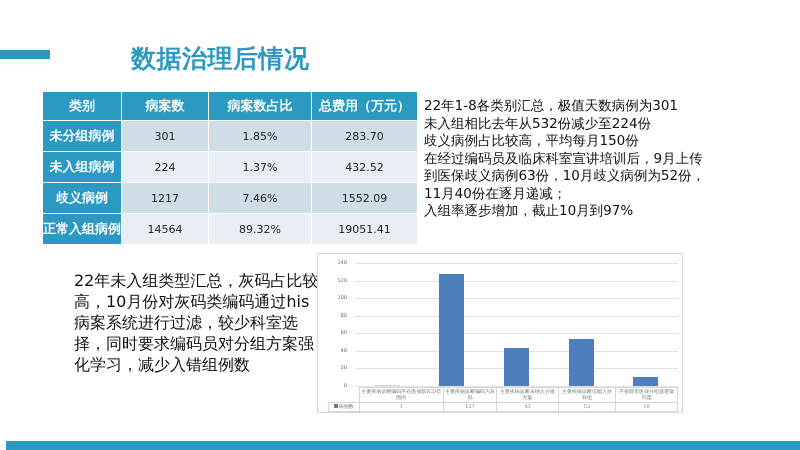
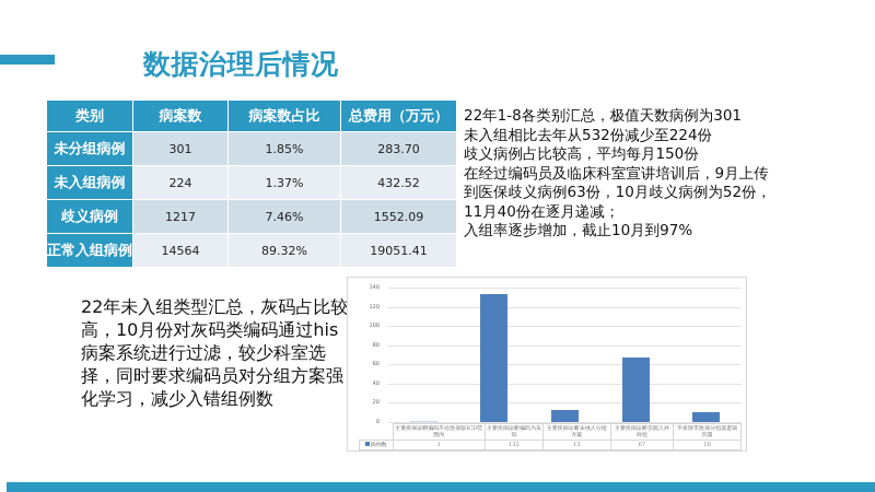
主要疾病诊断编码为灰码: 127 -> 133
主要疾病诊断未纳入分组方案: 43 -> 13
主要疾病诊断仅能入外科组: 53 -> 67
